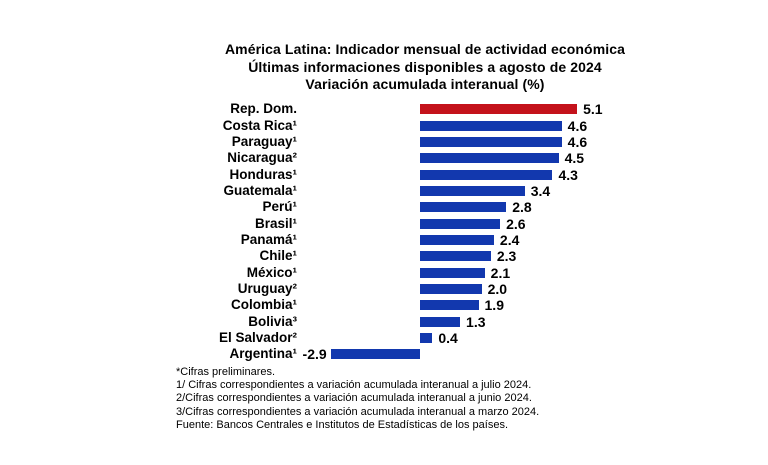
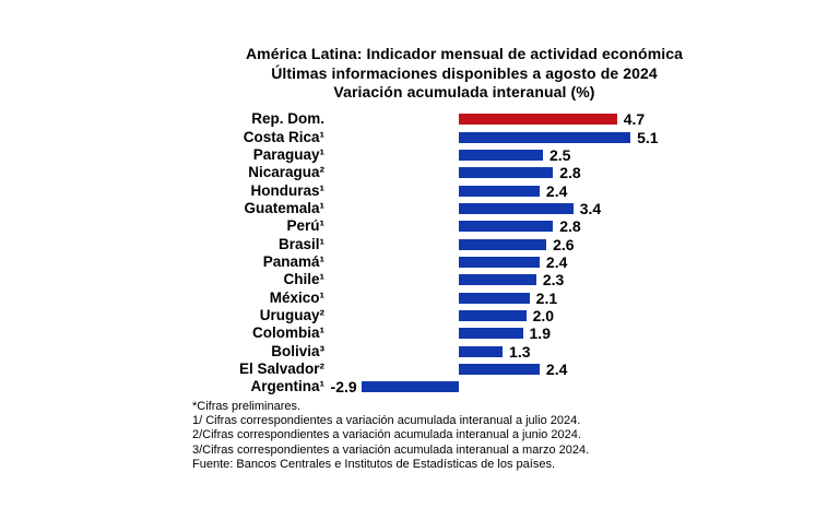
Rep. Dom.: 5.1 -> 4.7
Costa Rica¹: 4.6 -> 5.1
Paraguay¹: 4.6 -> 2.5
Nicaragua²: 4.5 -> 2.8
Honduras¹: 4.3 -> 2.4
El Salvador²: 0.4 -> 2.4
